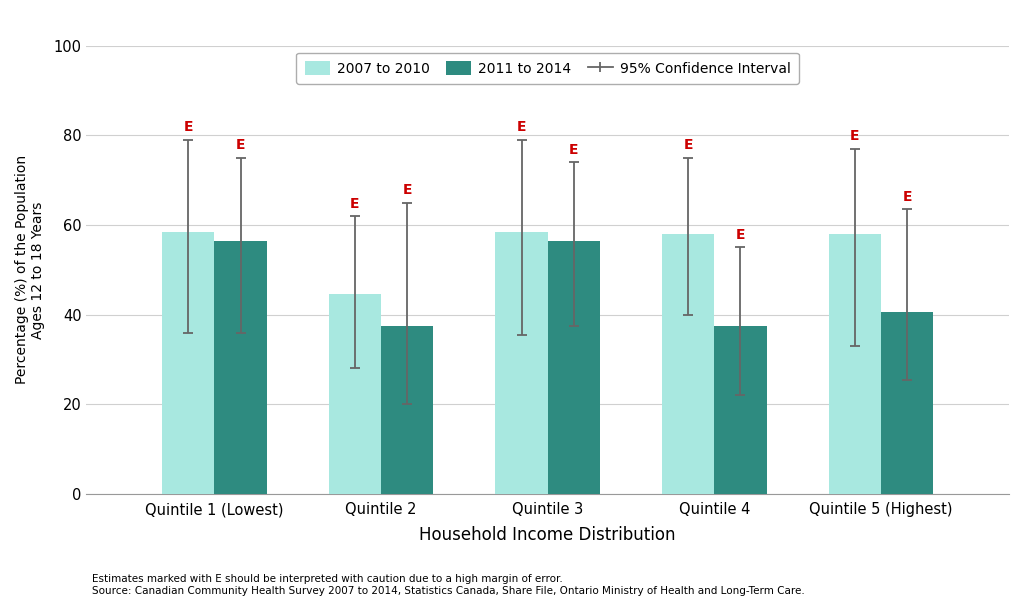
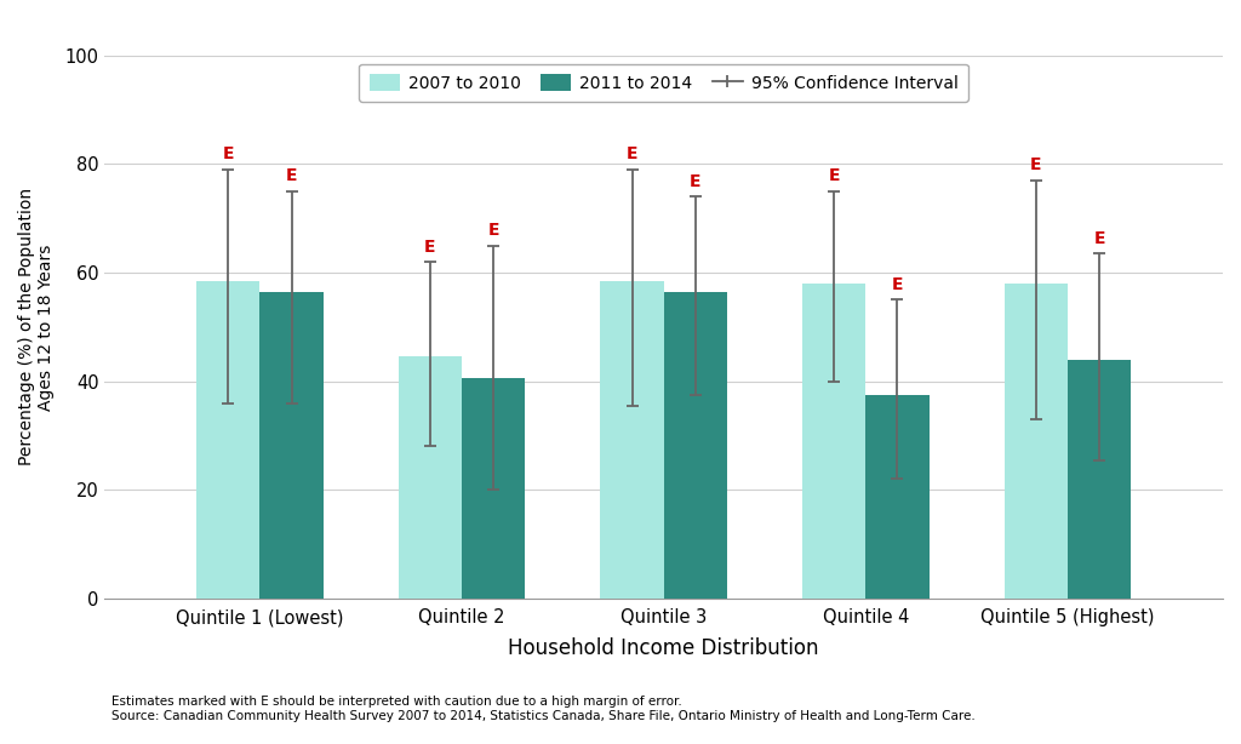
2011 to 2014/Quintile 2: 37.5 -> 40.5
2011 to 2014/Quintile 5 (Highest): 40.5 -> 44.0
